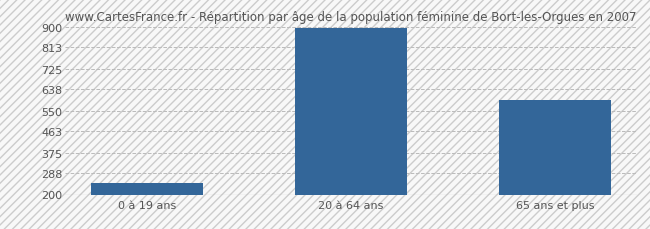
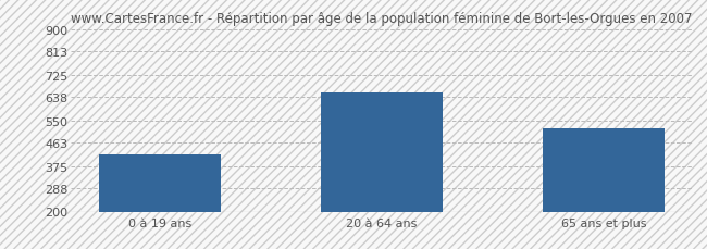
0 à 19 ans: 249 -> 420
20 à 64 ans: 893 -> 655
65 ans et plus: 594 -> 520
